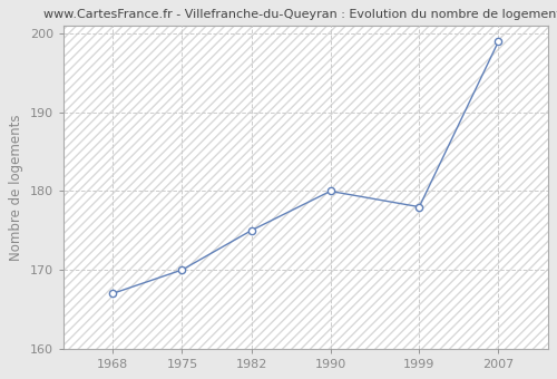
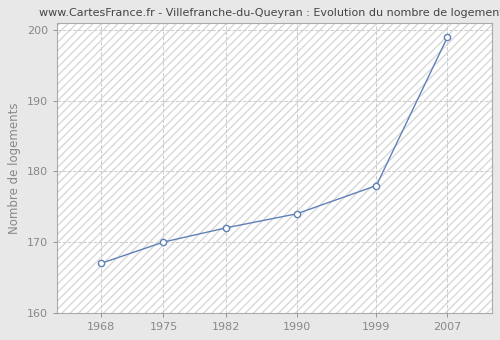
1982: 175 -> 172
1990: 180 -> 174
